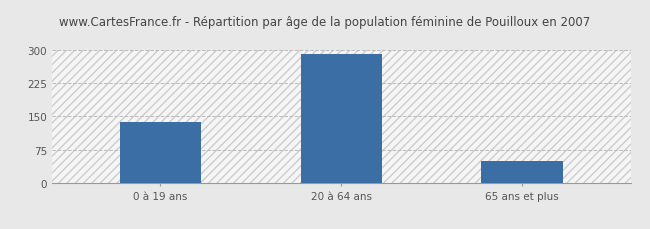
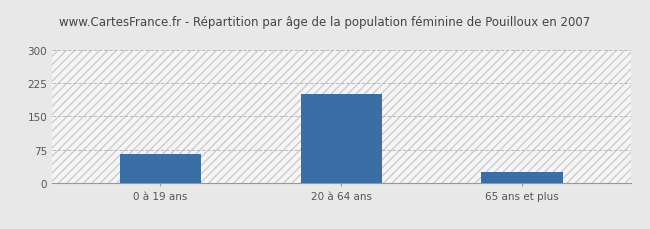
0 à 19 ans: 137 -> 65
20 à 64 ans: 291 -> 200
65 ans et plus: 50 -> 25
